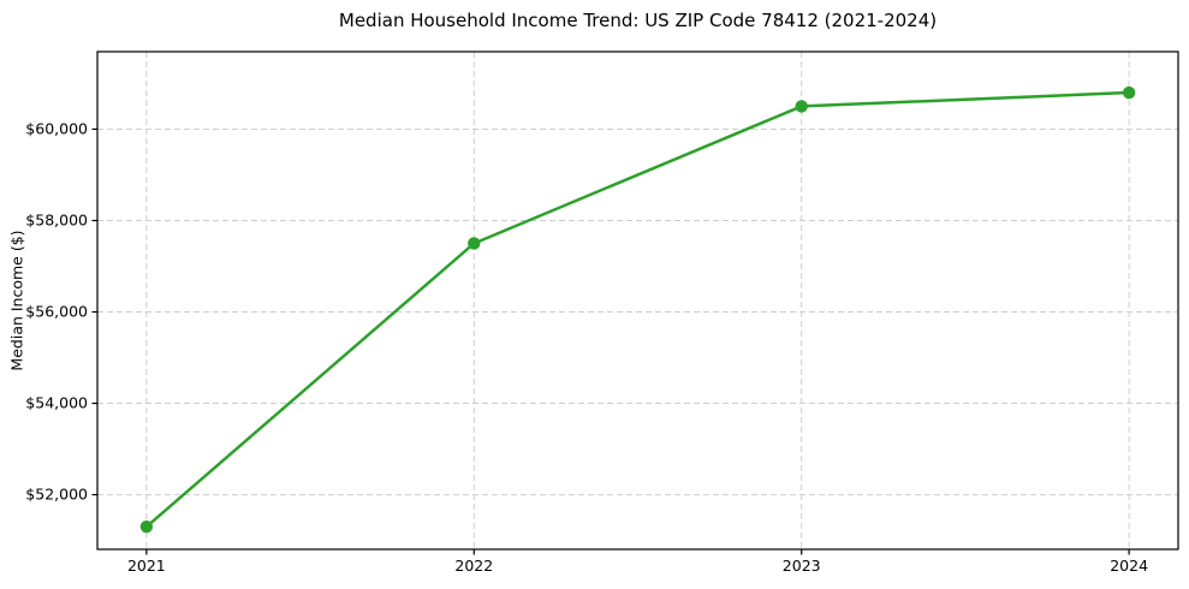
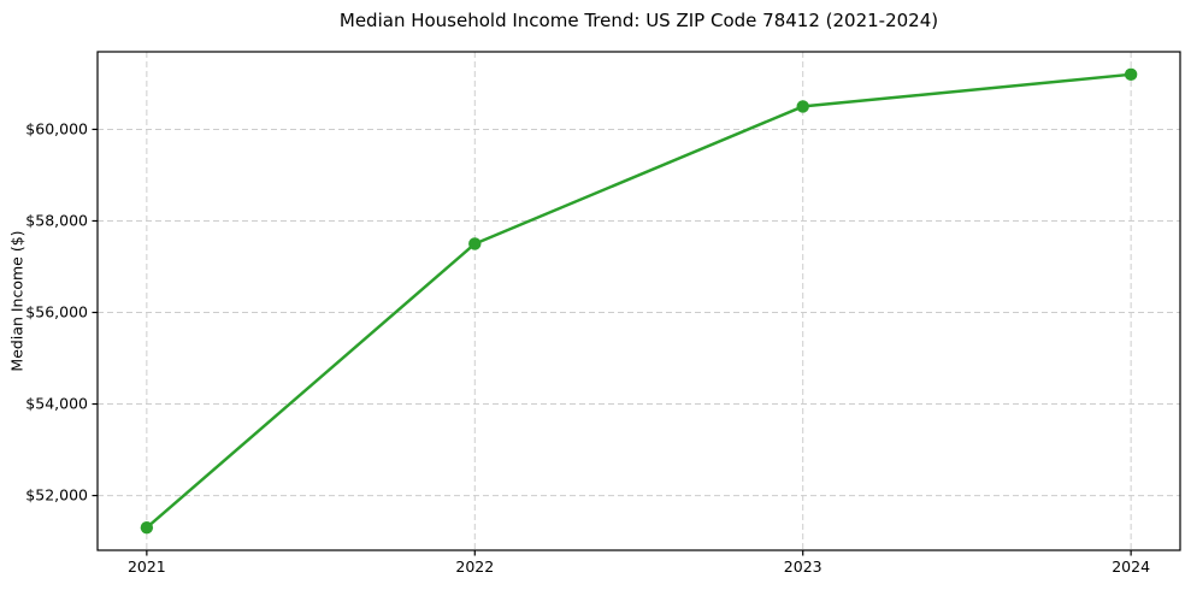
2024: $60800 -> $61200
